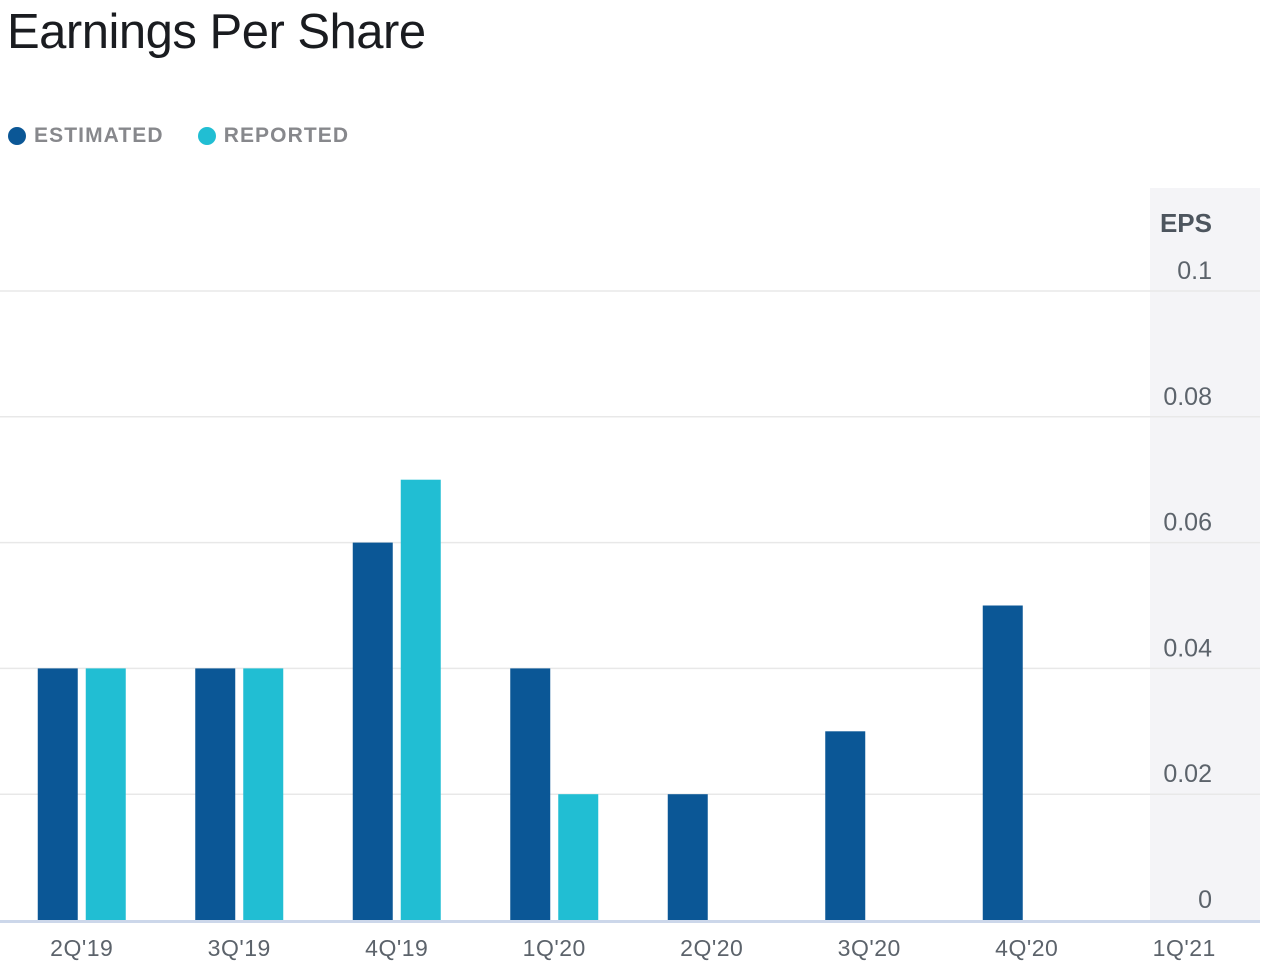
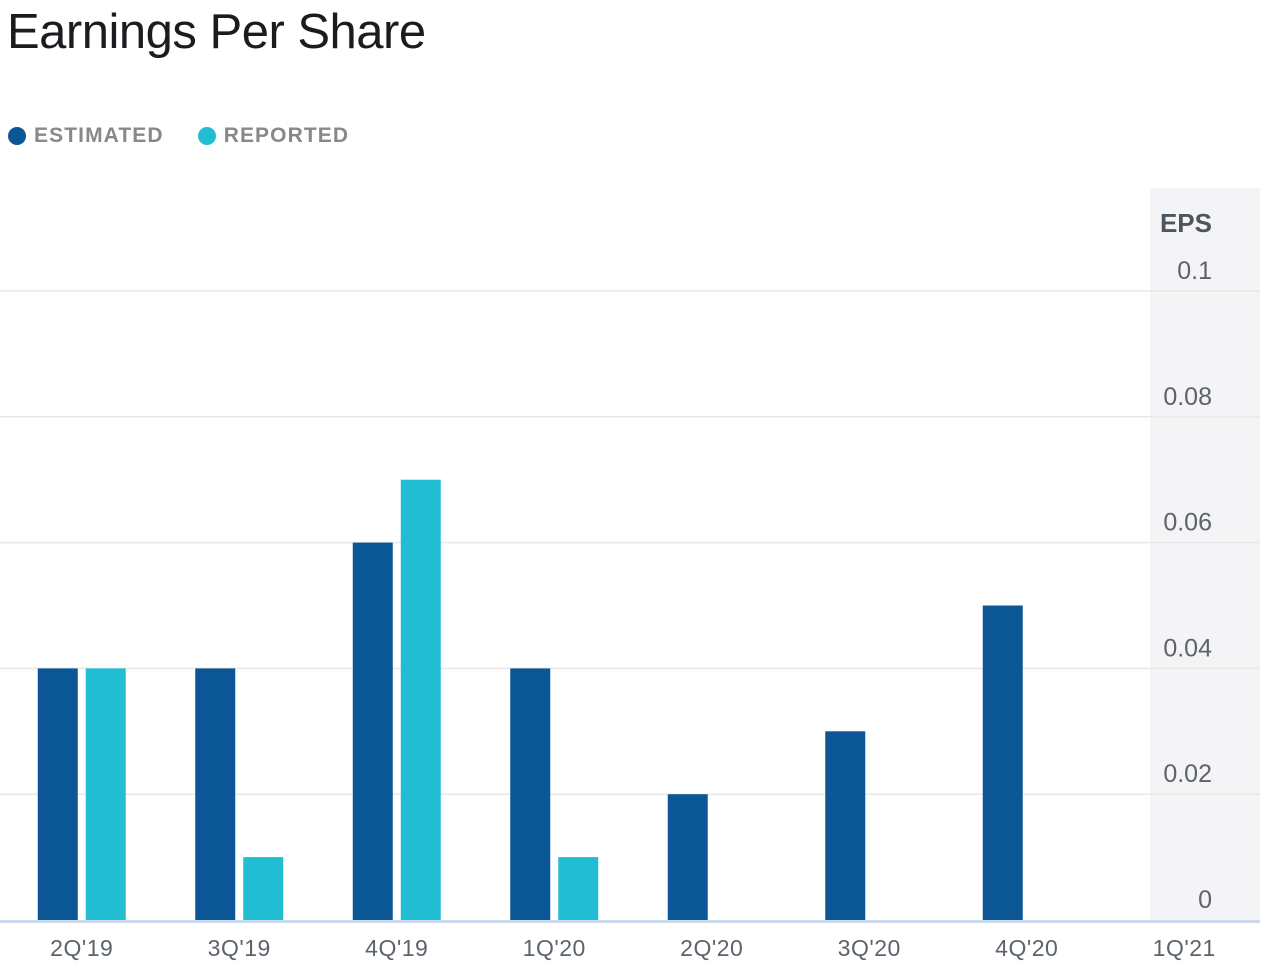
REPORTED/3Q'19: 0.04 -> 0.01
REPORTED/1Q'20: 0.02 -> 0.01
